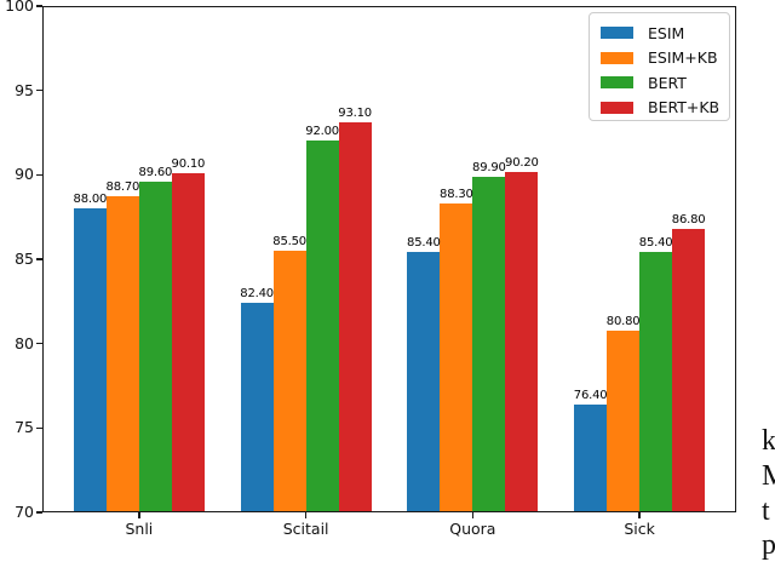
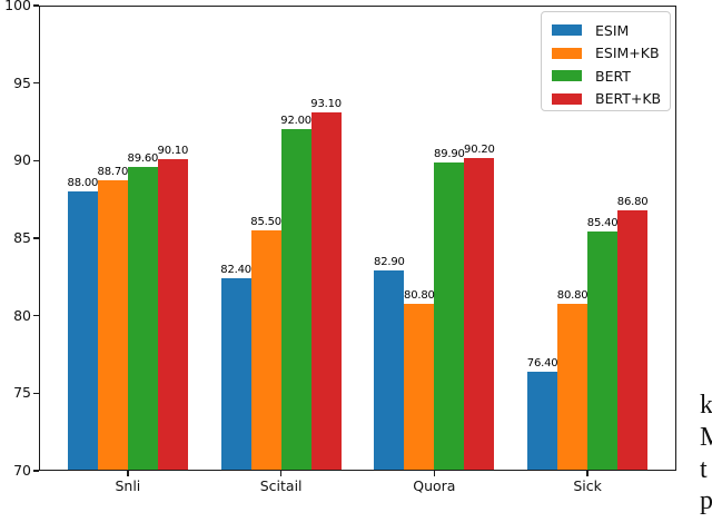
ESIM/Quora: 85.40 -> 82.90
ESIM+KB/Quora: 88.30 -> 80.80
